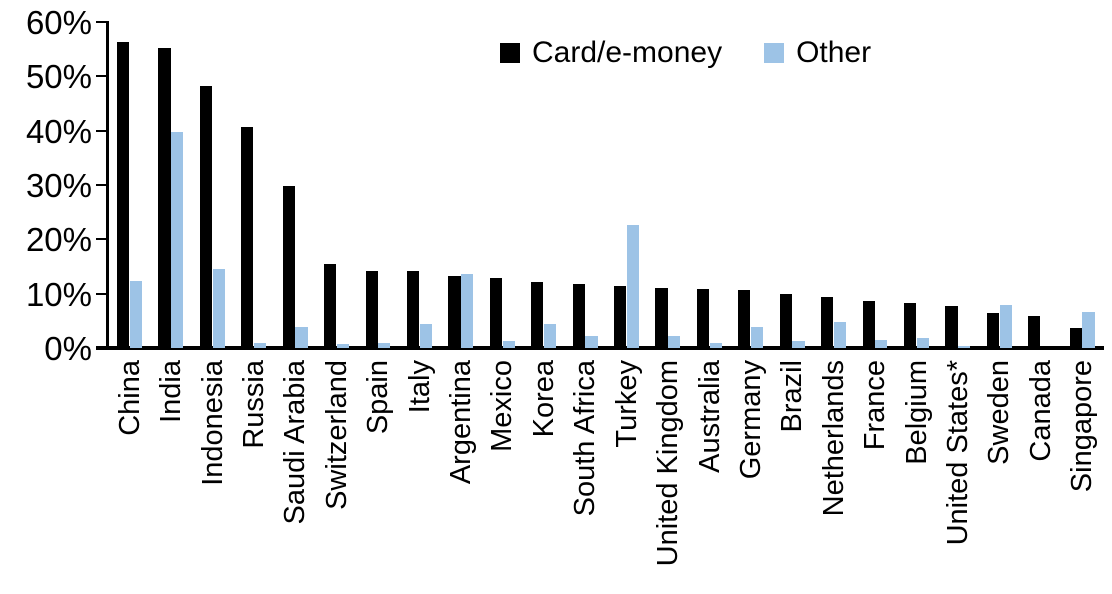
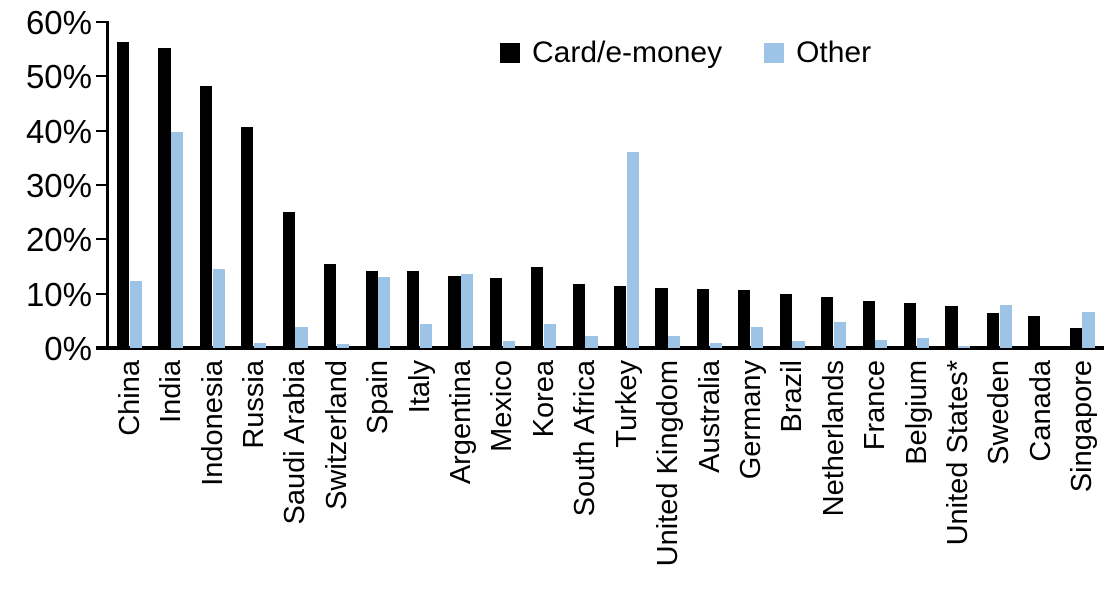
Card/e-money/Saudi Arabia: 30% -> 25%
Other/Spain: 1% -> 13%
Card/e-money/Korea: 12% -> 15%
Other/Turkey: 23% -> 36%
